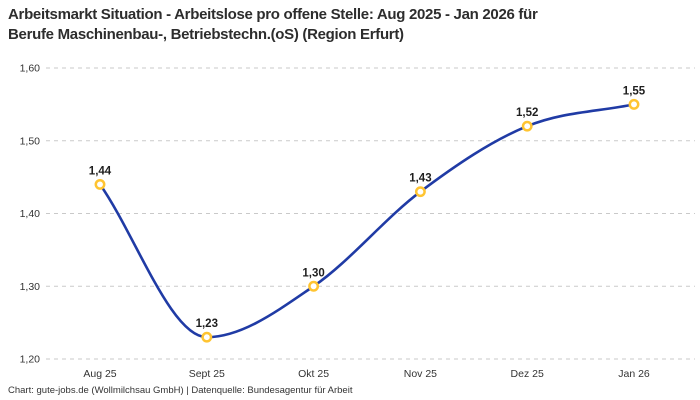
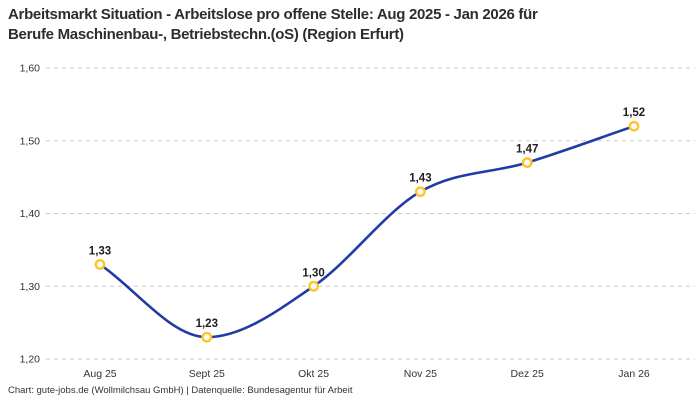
Aug 25: 1,44 -> 1,33
Dez 25: 1,52 -> 1,47
Jan 26: 1,55 -> 1,52
